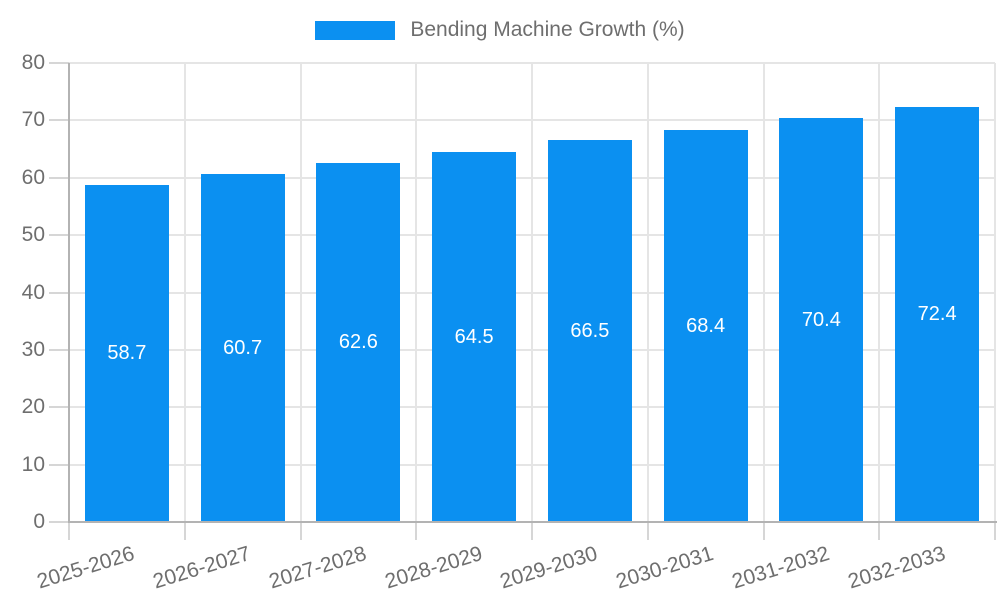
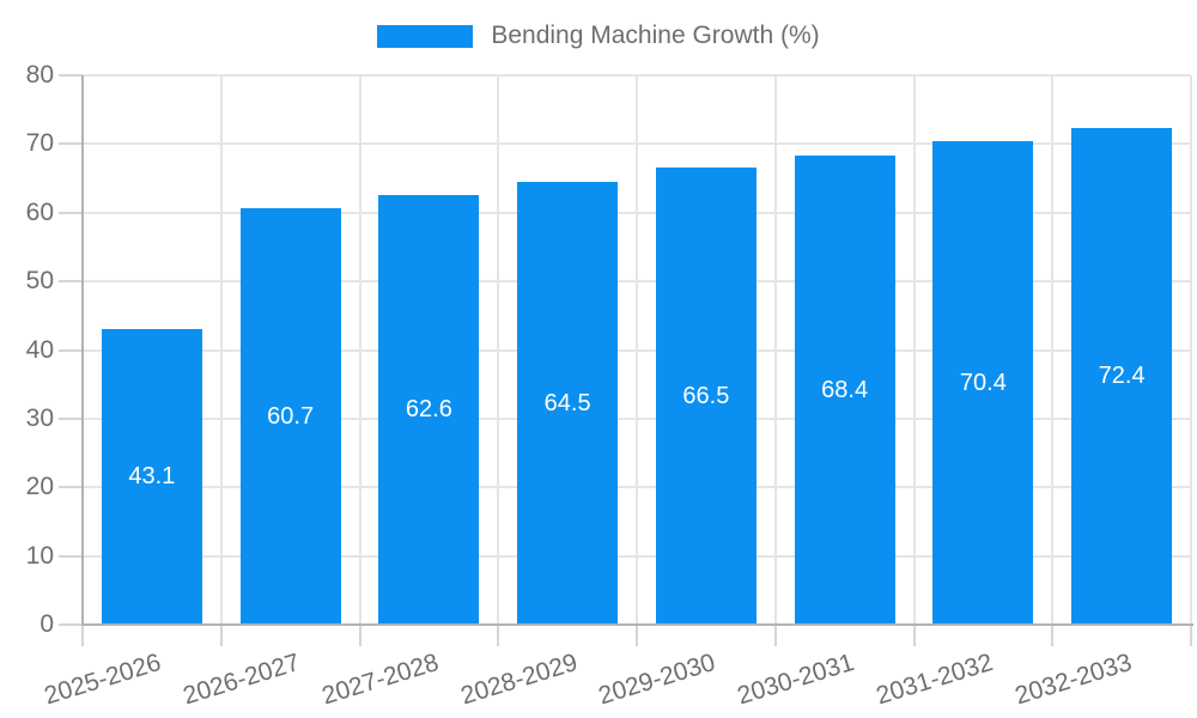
2025-2026: 58.7 -> 43.1
